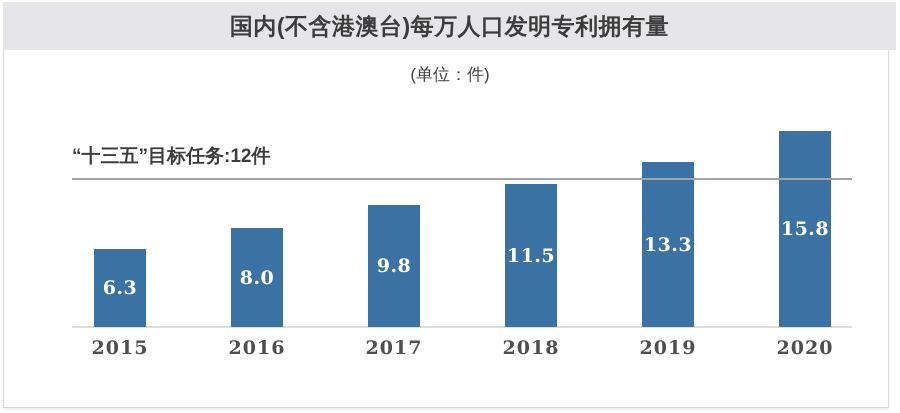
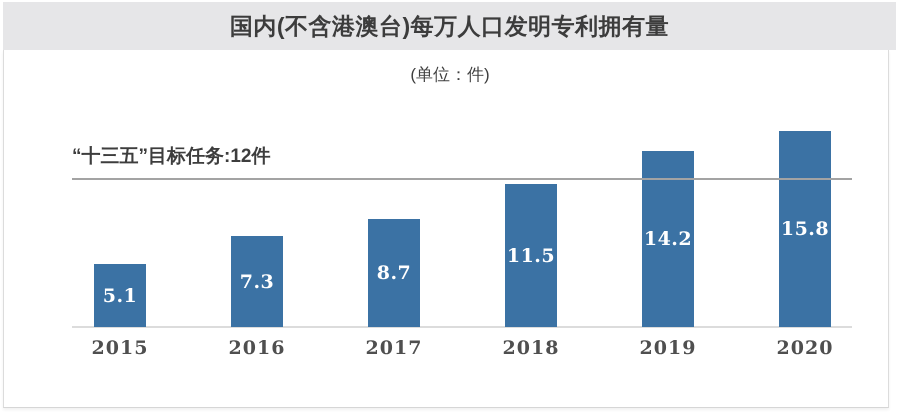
2015: 6.3 -> 5.1
2016: 8.0 -> 7.3
2017: 9.8 -> 8.7
2019: 13.3 -> 14.2
